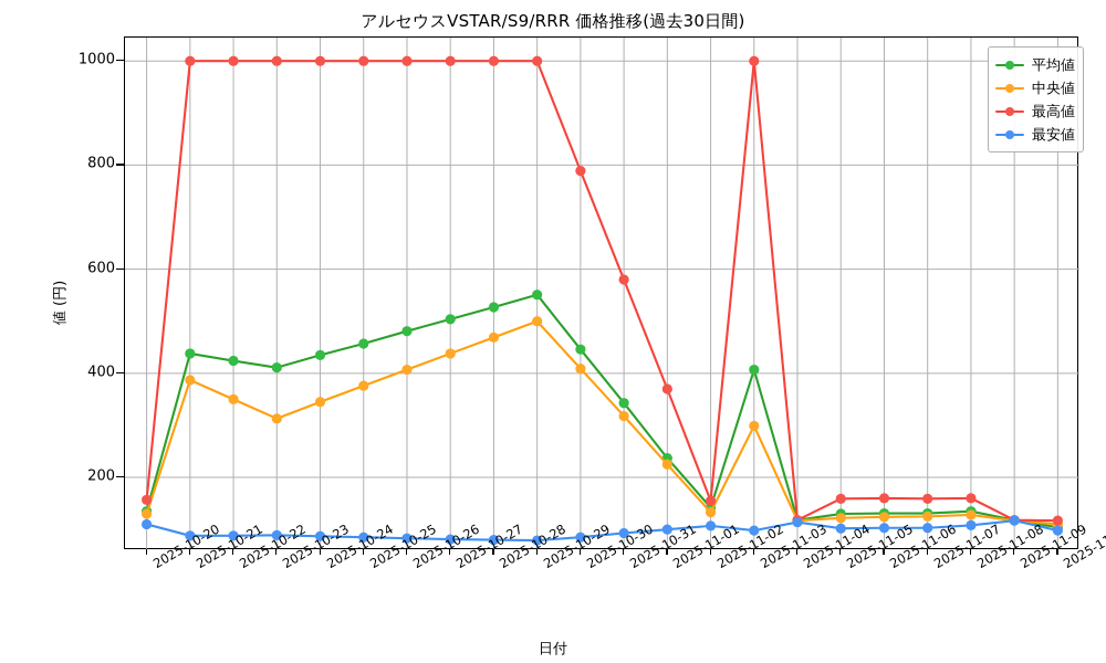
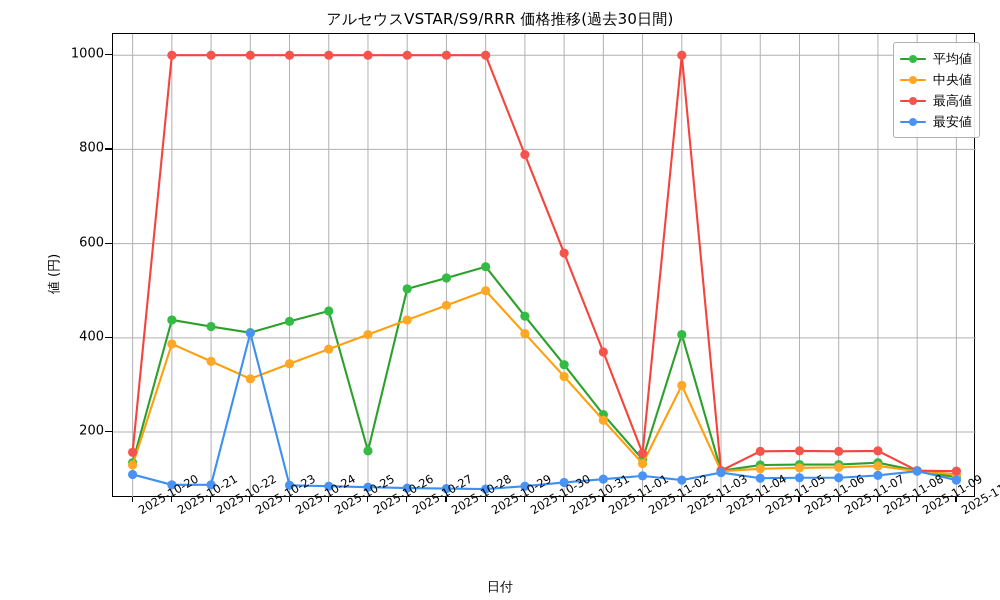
最安値/2025-10-23: 90 -> 410
平均値/2025-10-26: 480 -> 160
